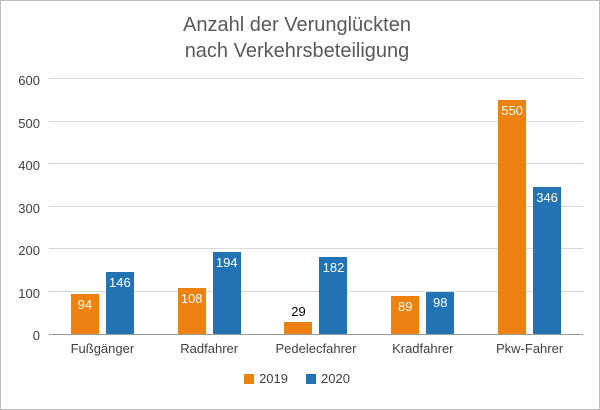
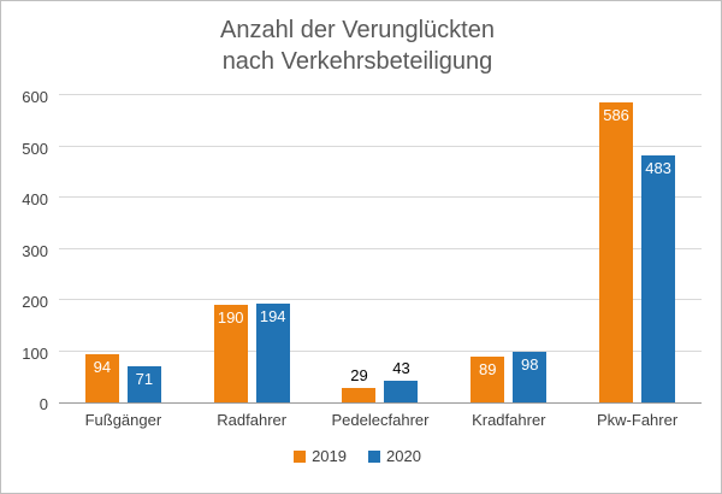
2020/Fußgänger: 146 -> 71
2019/Radfahrer: 108 -> 190
2020/Pedelecfahrer: 182 -> 43
2019/Pkw-Fahrer: 550 -> 586
2020/Pkw-Fahrer: 346 -> 483
